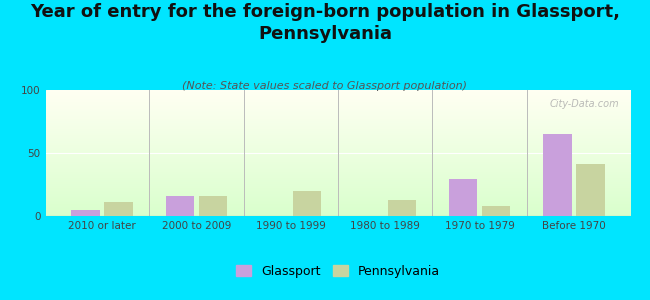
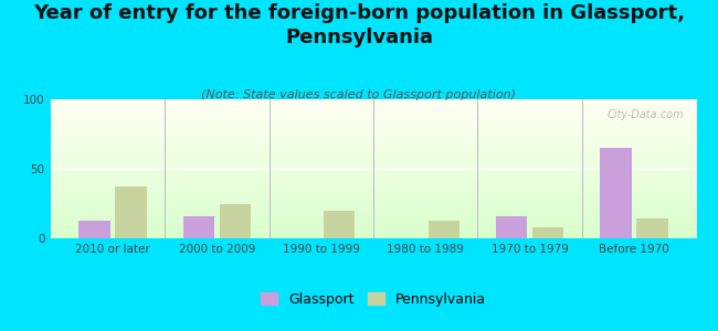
Glassport/2010 or later: 5 -> 13
Pennsylvania/2010 or later: 11 -> 37
Pennsylvania/2000 to 2009: 16 -> 25
Glassport/1970 to 1979: 29 -> 16
Pennsylvania/Before 1970: 41 -> 14
